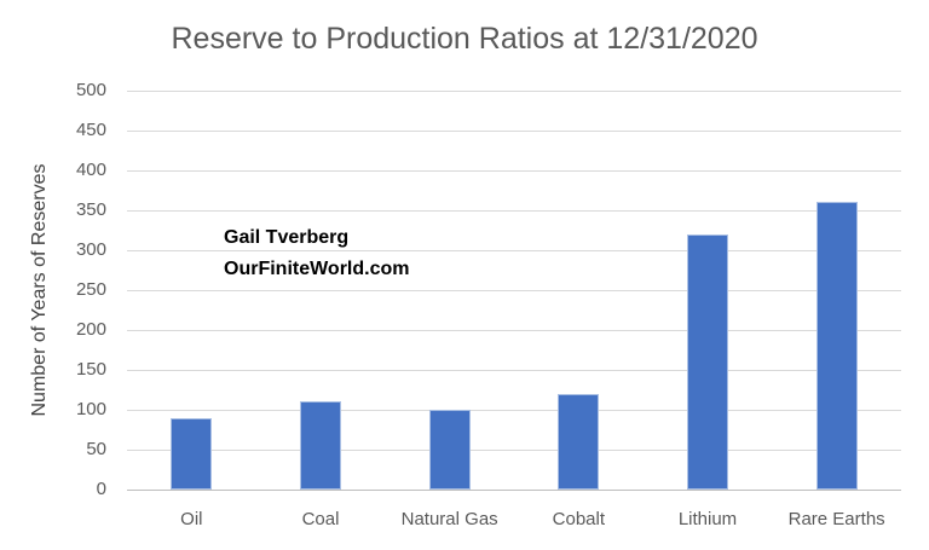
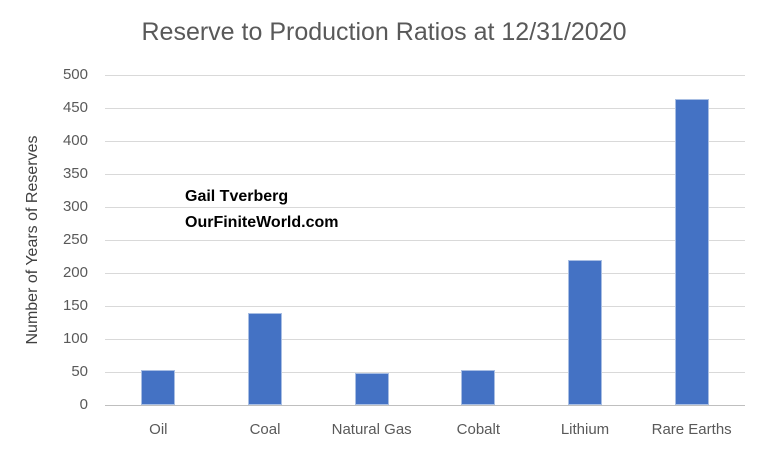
Oil: 90 -> 50
Coal: 110 -> 140
Natural Gas: 100 -> 50
Cobalt: 120 -> 50
Lithium: 320 -> 220
Rare Earths: 360 -> 460
